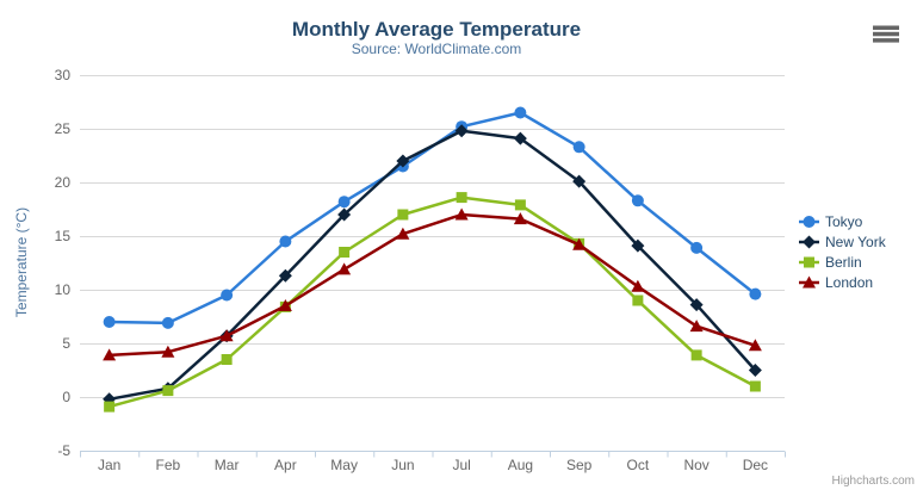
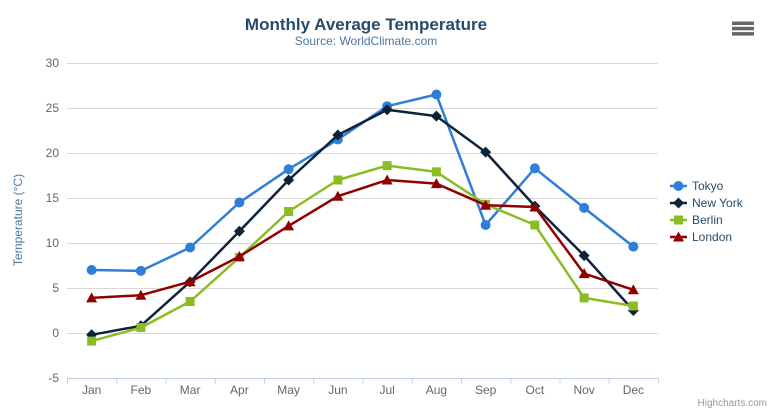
Tokyo/Sep: 23 -> 12
Berlin/Oct: 9 -> 12
London/Oct: 10 -> 14
Berlin/Dec: 1 -> 3
